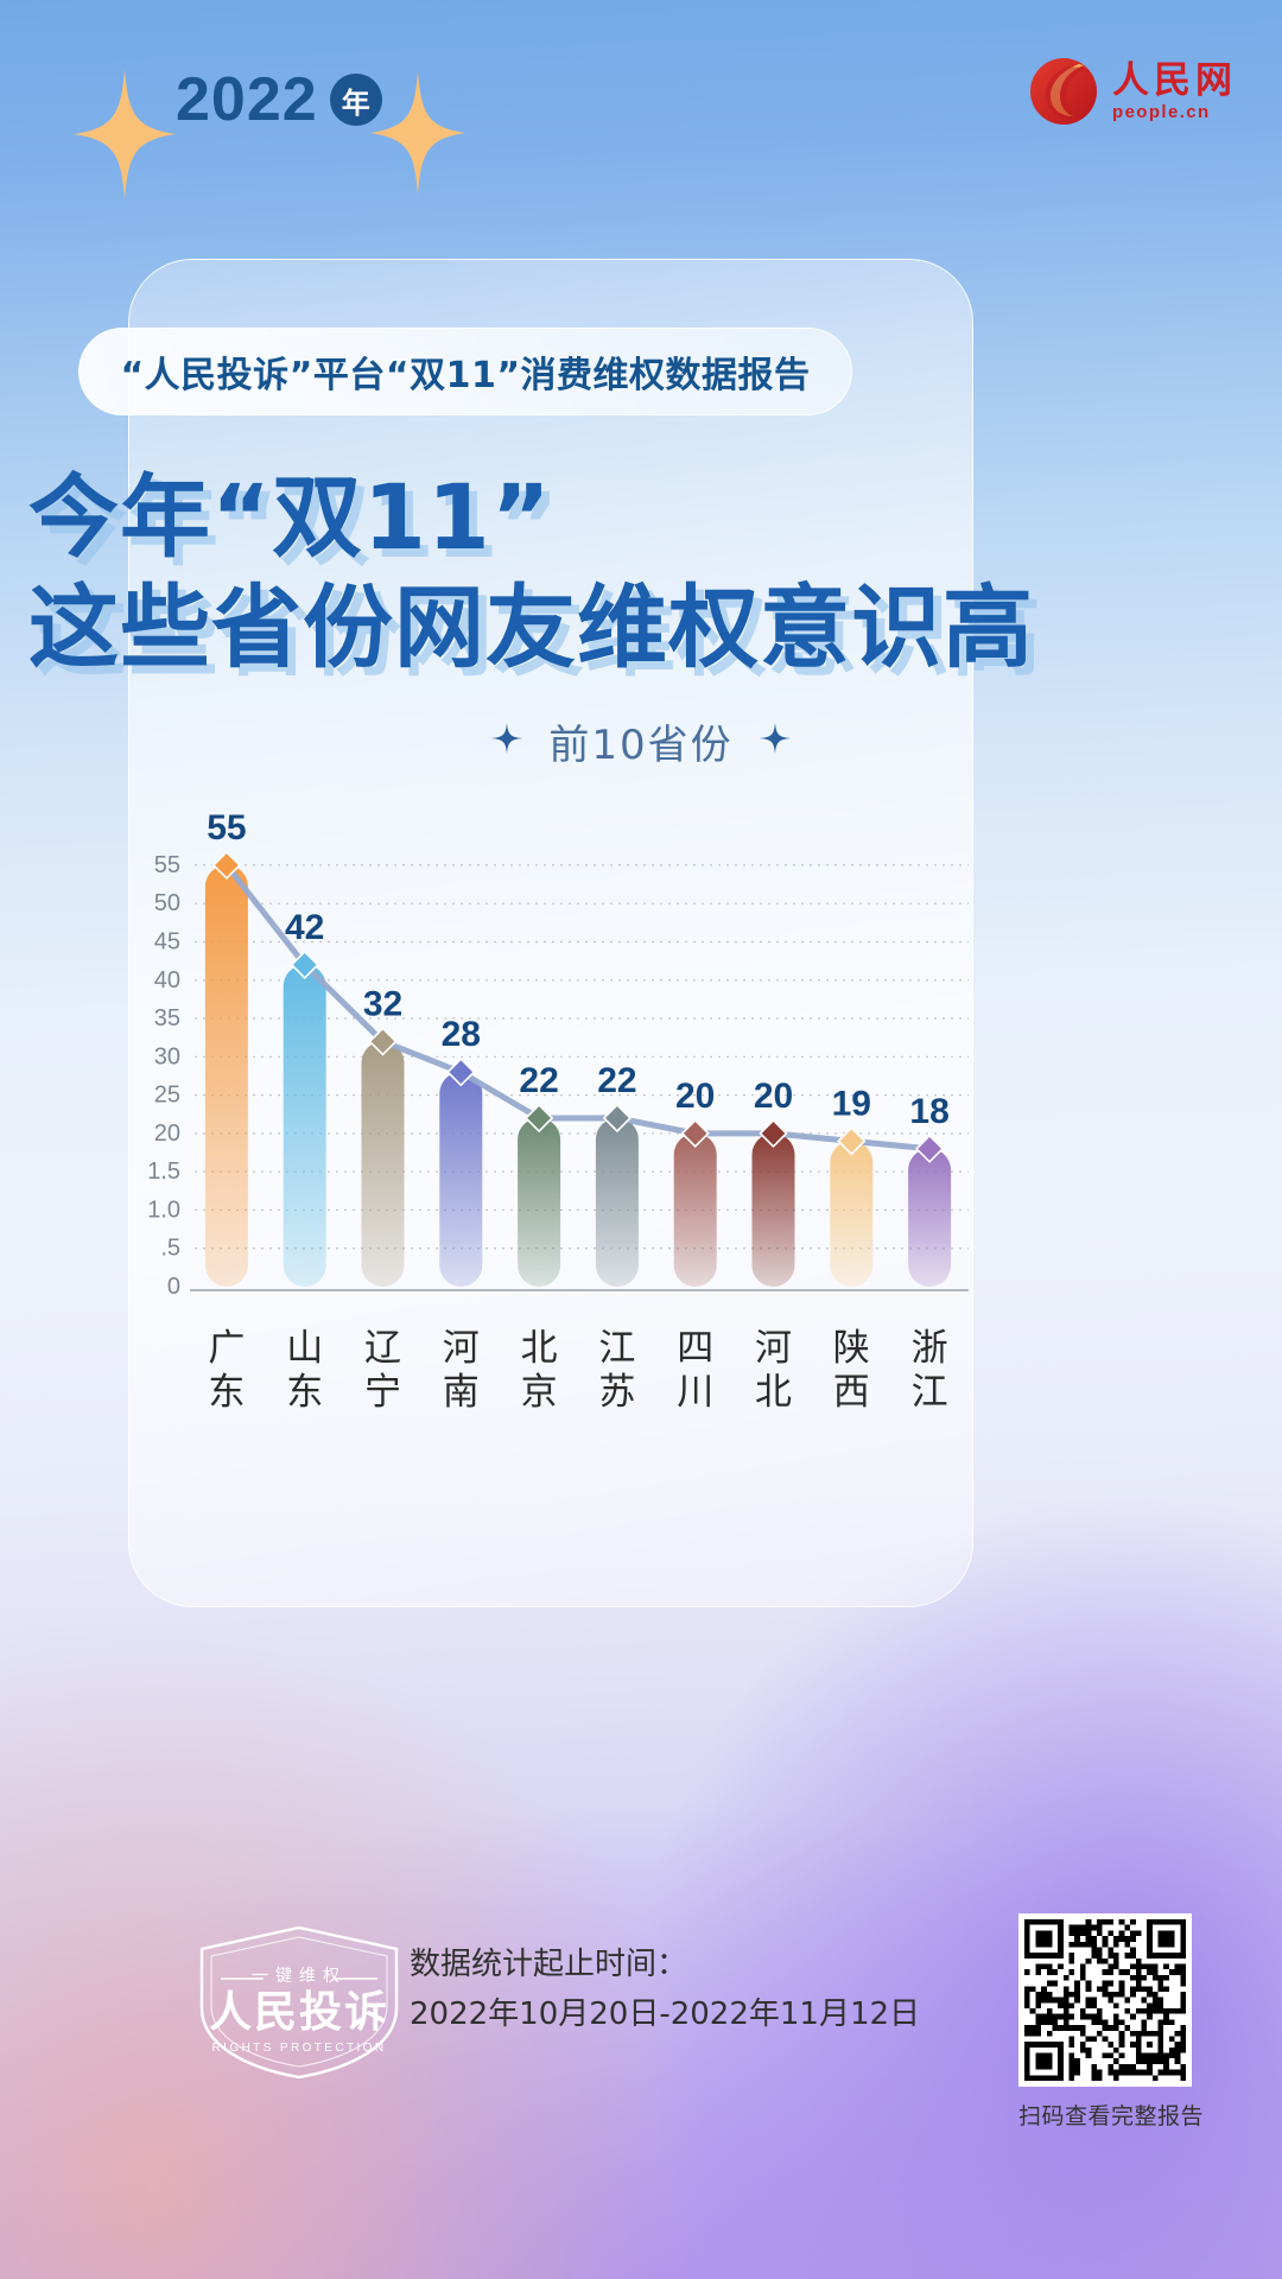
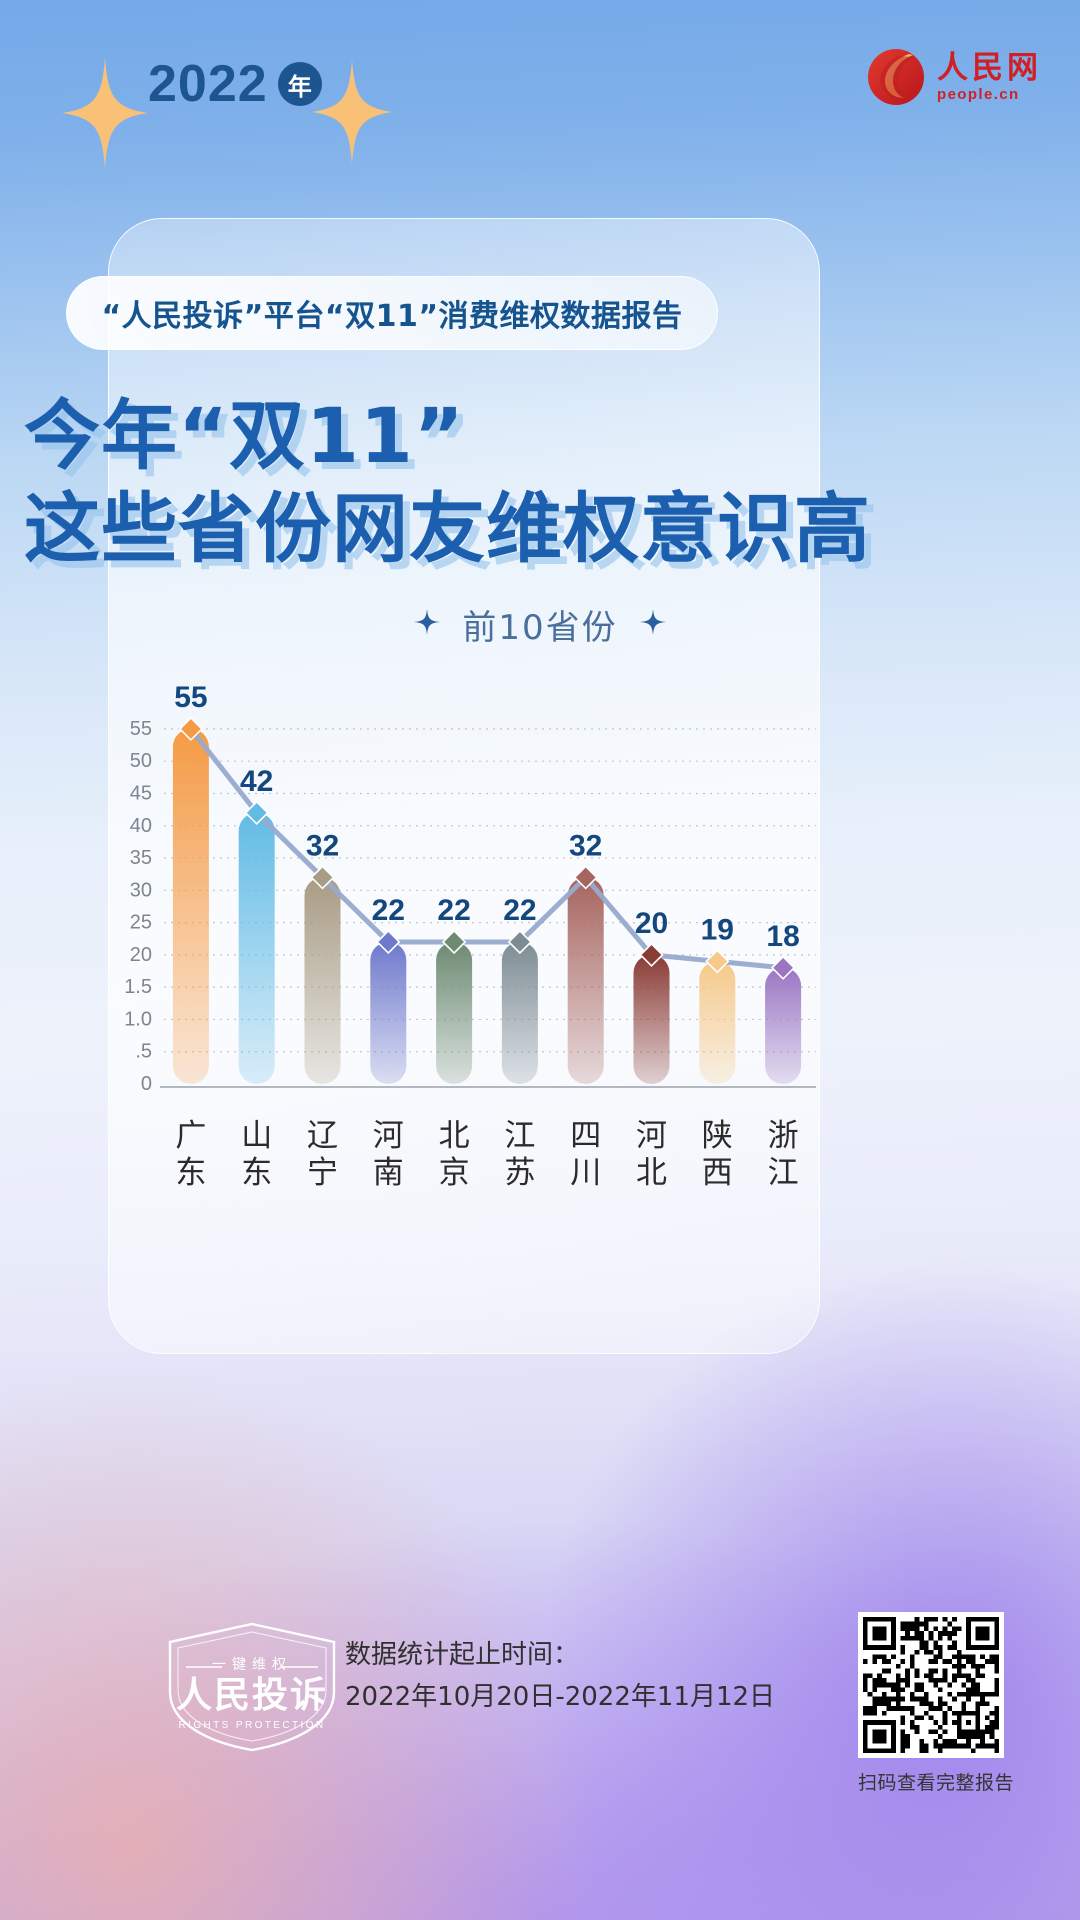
河南: 28 -> 22
四川: 20 -> 32
